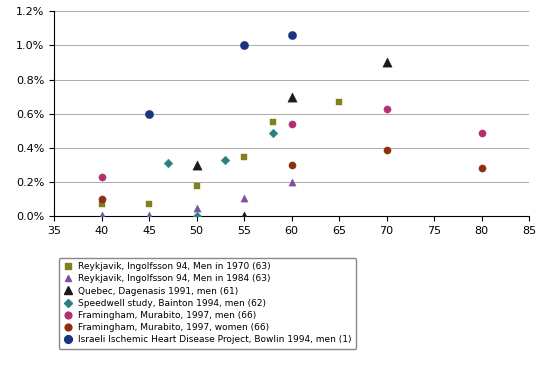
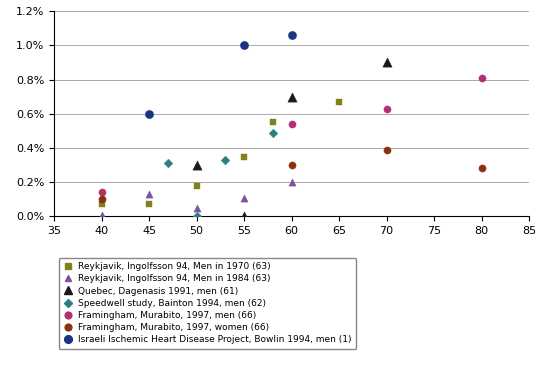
Framingham, Murabito, 1997, men (66)/40: 0.23% -> 0.14%
Reykjavik, Ingolfsson 94, Men in 1984 (63)/45: 0.01% -> 0.13%
Framingham, Murabito, 1997, men (66)/80: 0.49% -> 0.81%
